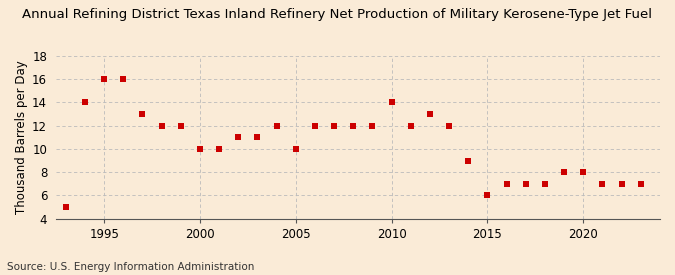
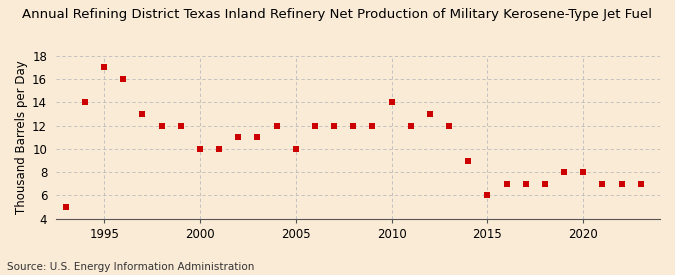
1995: 16 -> 17
